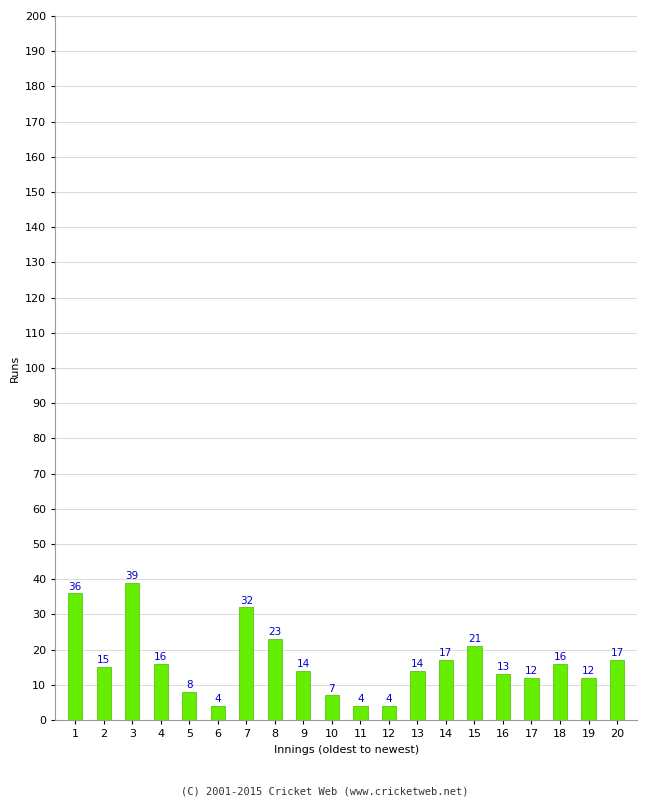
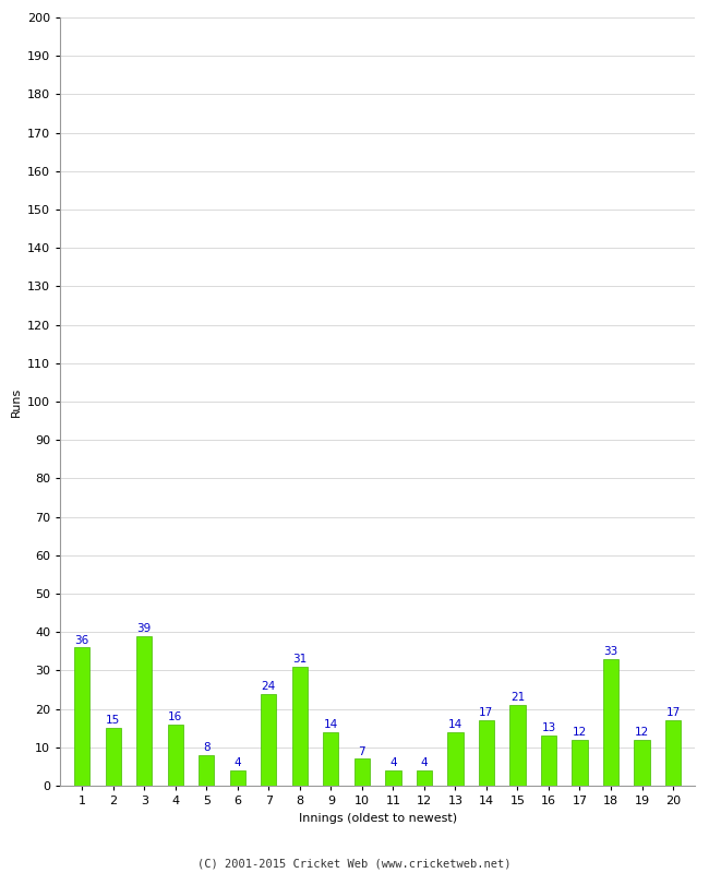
7: 32 -> 24
8: 23 -> 31
18: 16 -> 33
